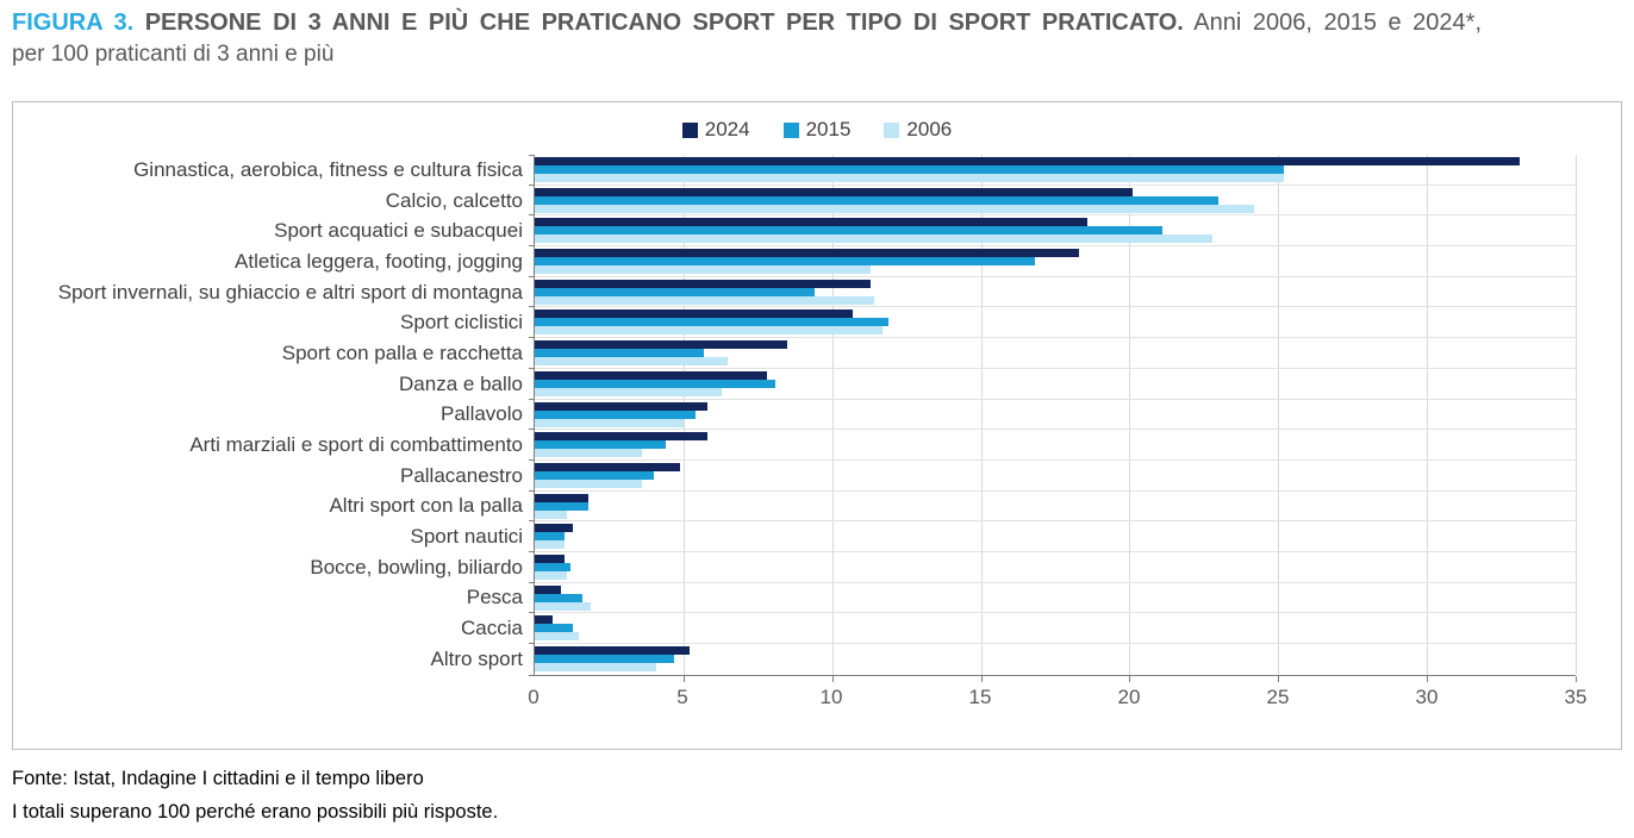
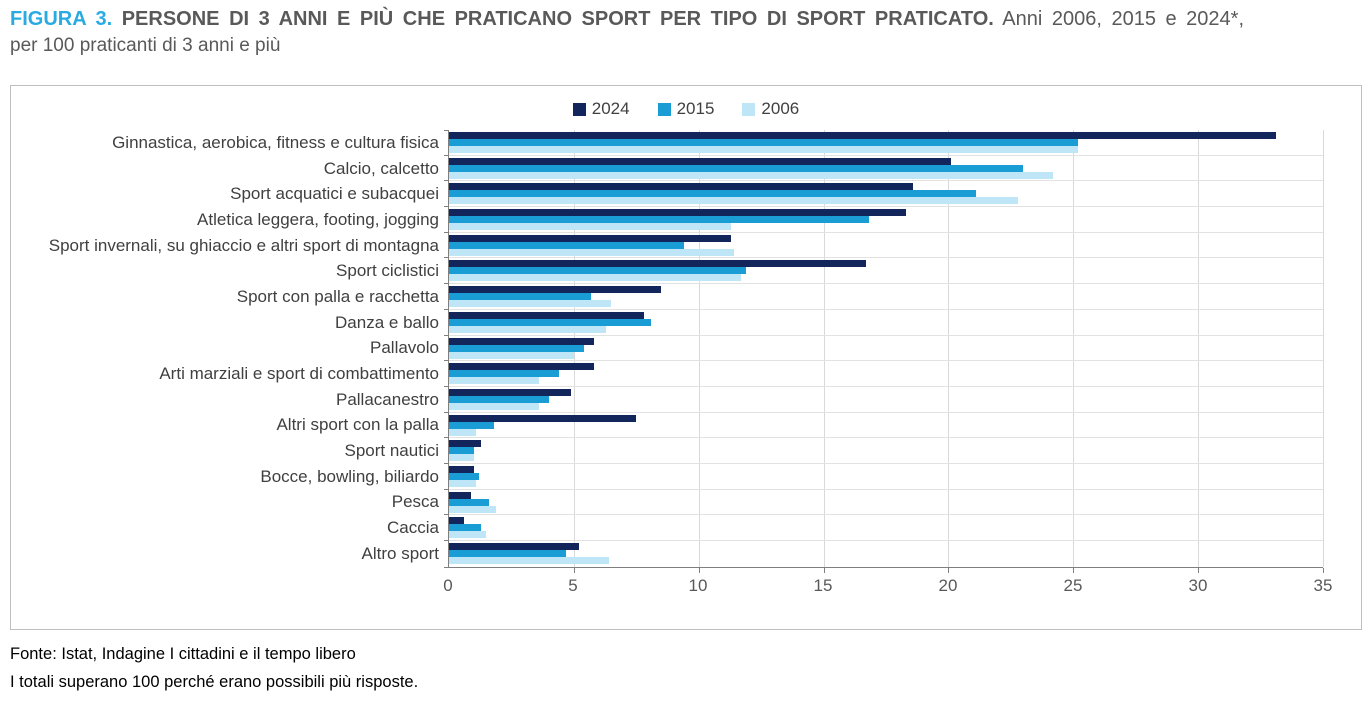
2024/Sport ciclistici: 10.7 -> 16.7
2024/Altri sport con la palla: 1.8 -> 7.5
2006/Altro sport: 4.1 -> 6.4
